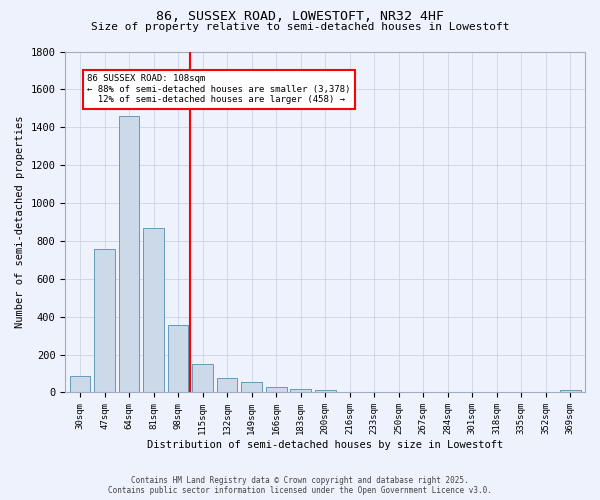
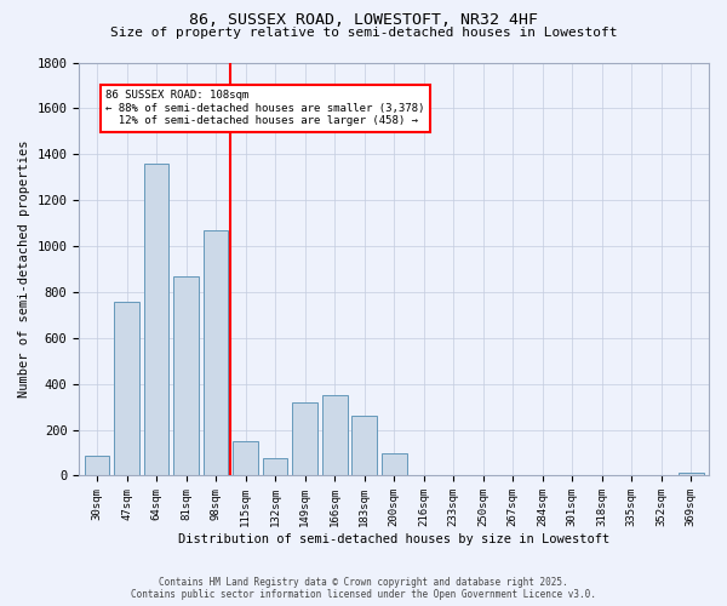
64sqm: 1460 -> 1360
98sqm: 360 -> 1070
149sqm: 60 -> 320
166sqm: 30 -> 350
183sqm: 20 -> 260
200sqm: 10 -> 100
